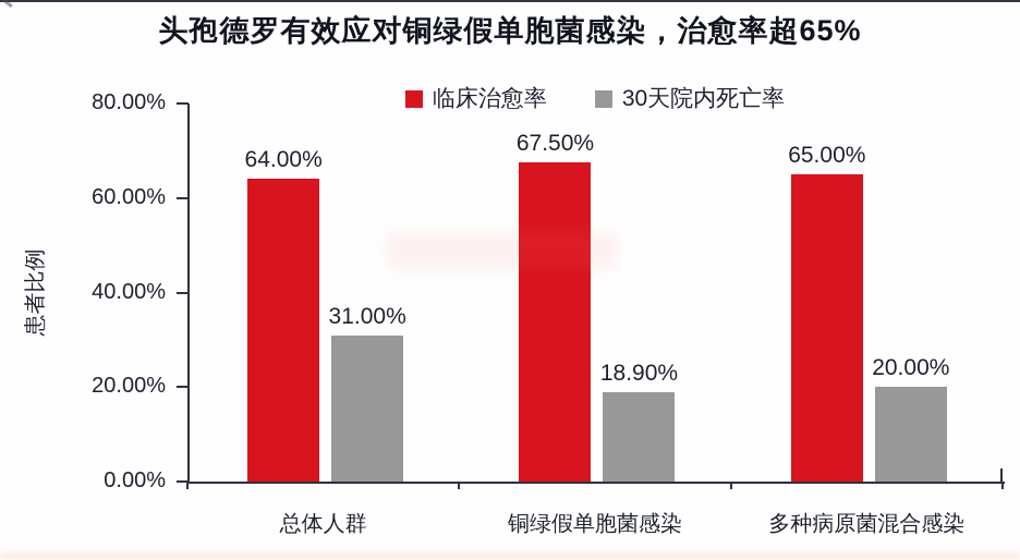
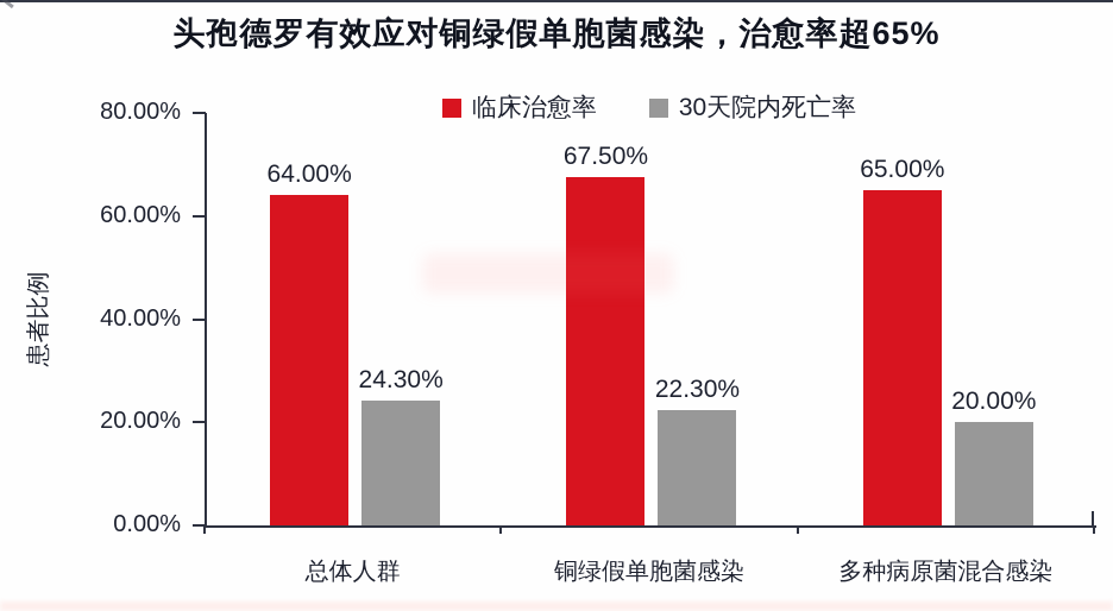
30天院内死亡率/总体人群: 31.00% -> 24.30%
30天院内死亡率/铜绿假单胞菌感染: 18.90% -> 22.30%
